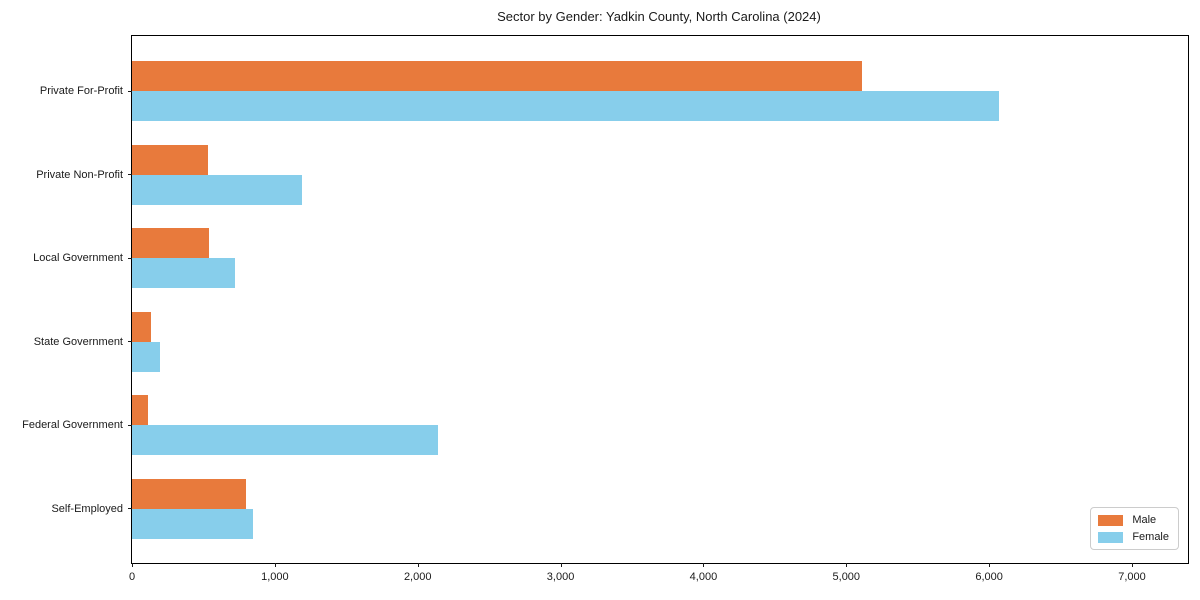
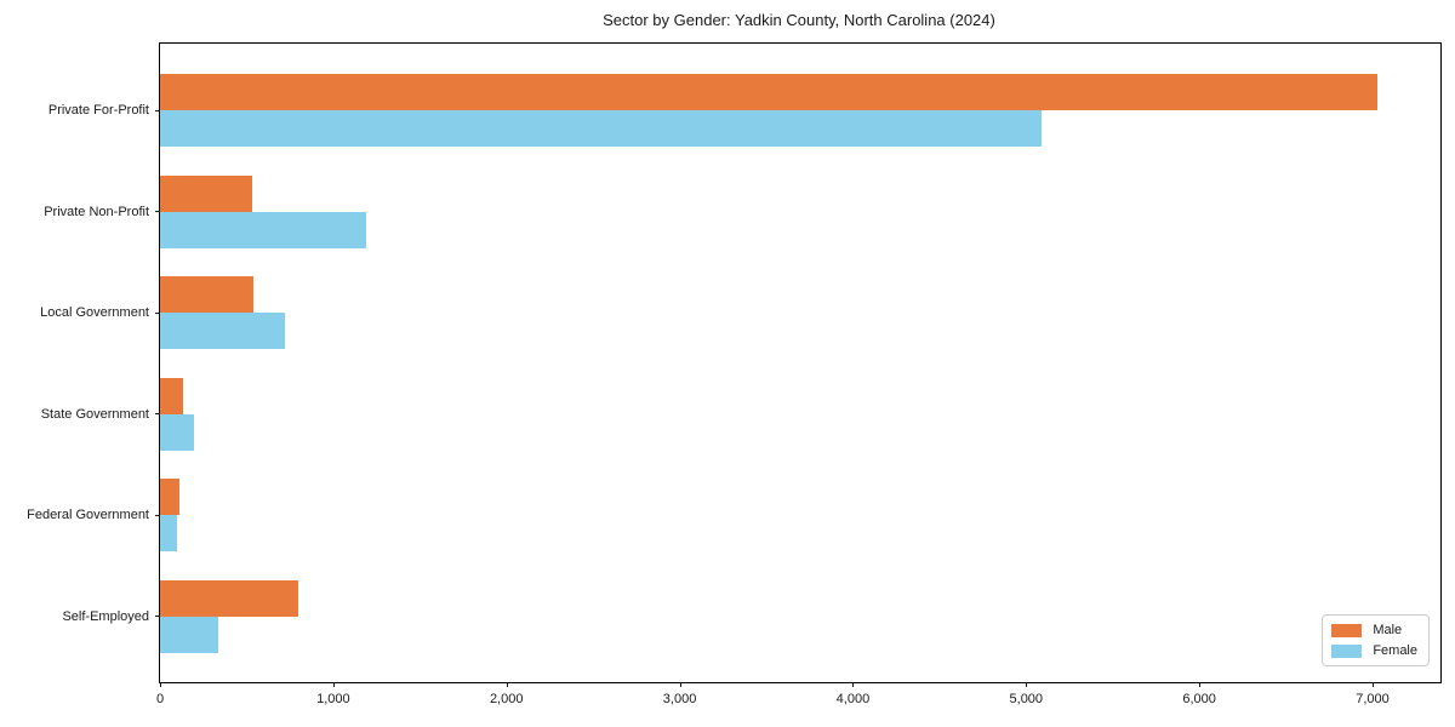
Male/Private For-Profit: 5110 -> 7030
Female/Private For-Profit: 6070 -> 5090
Female/Federal Government: 2140 -> 100
Female/Self-Employed: 850 -> 340
